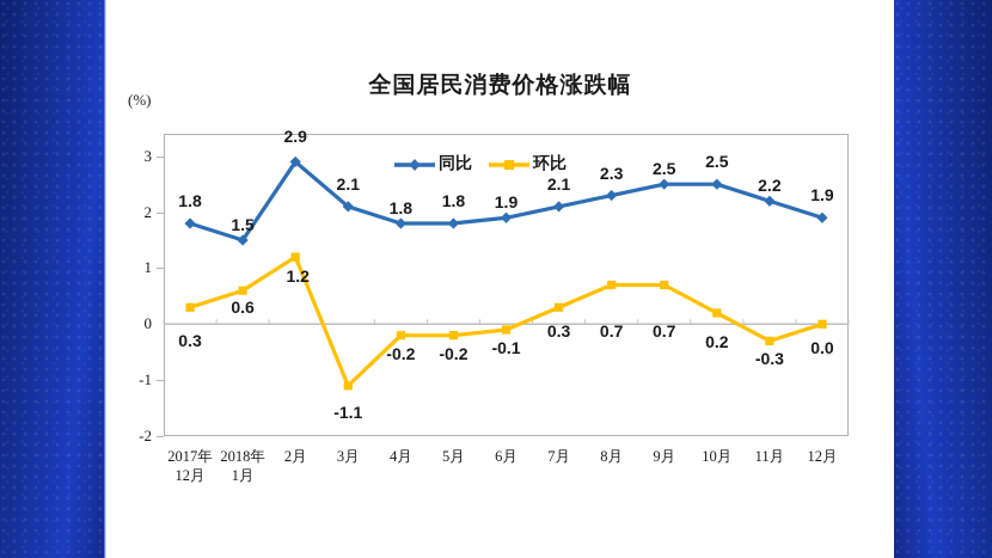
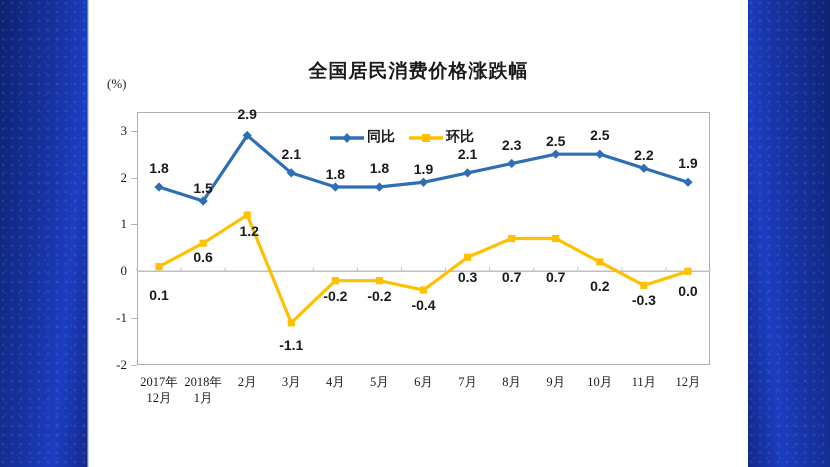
环比/2017年 12月: 0.3 -> 0.1
环比/6月: -0.1 -> -0.4
